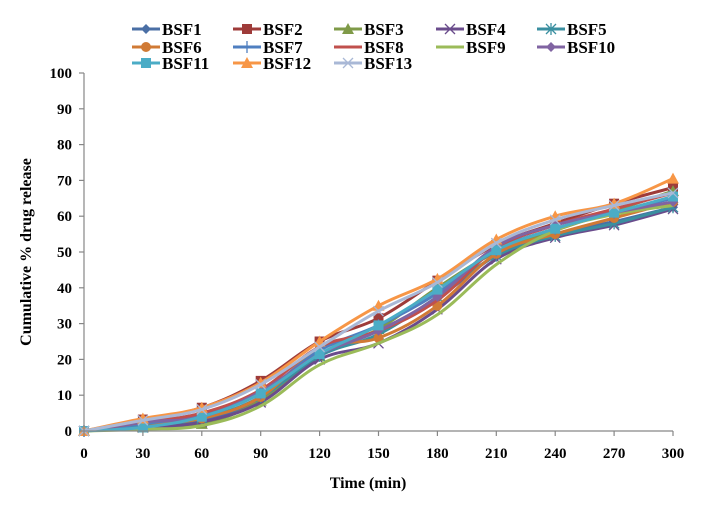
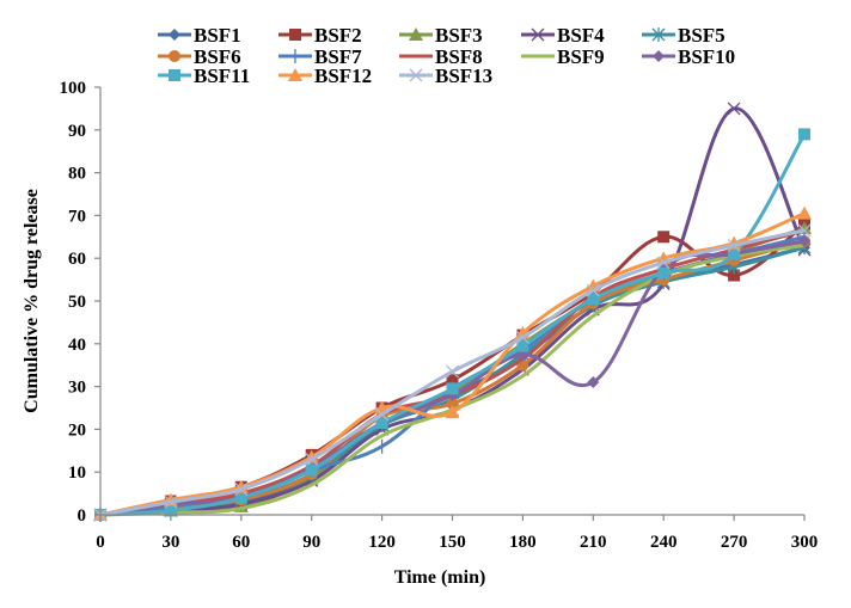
BSF7/120: 22 -> 16
BSF12/150: 35 -> 24
BSF10/210: 52 -> 31
BSF2/240: 58 -> 65
BSF2/270: 64 -> 56
BSF4/270: 58 -> 95
BSF11/300: 66 -> 89
